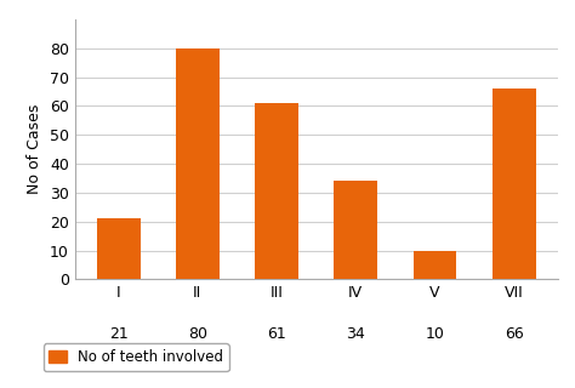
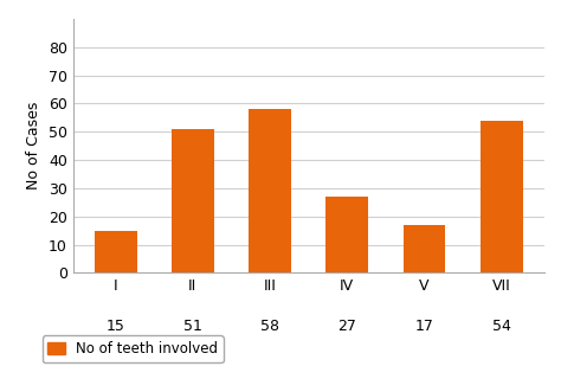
I: 21 -> 15
II: 80 -> 51
III: 61 -> 58
IV: 34 -> 27
V: 10 -> 17
VII: 66 -> 54
